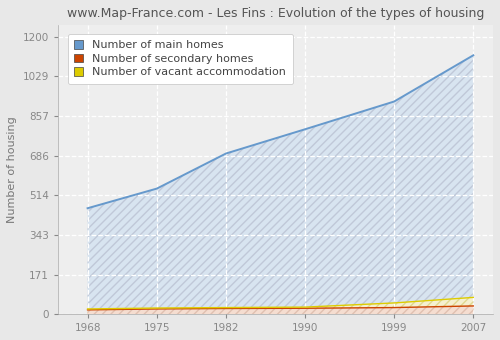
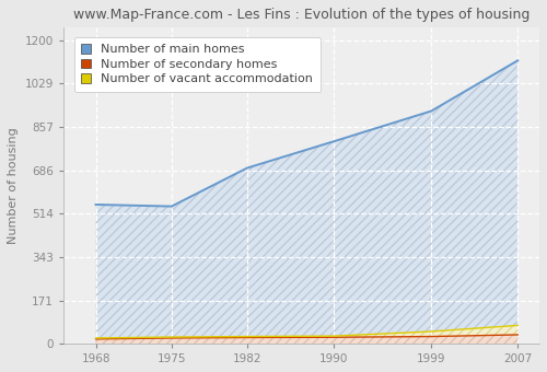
Number of main homes/1968: 458 -> 550
